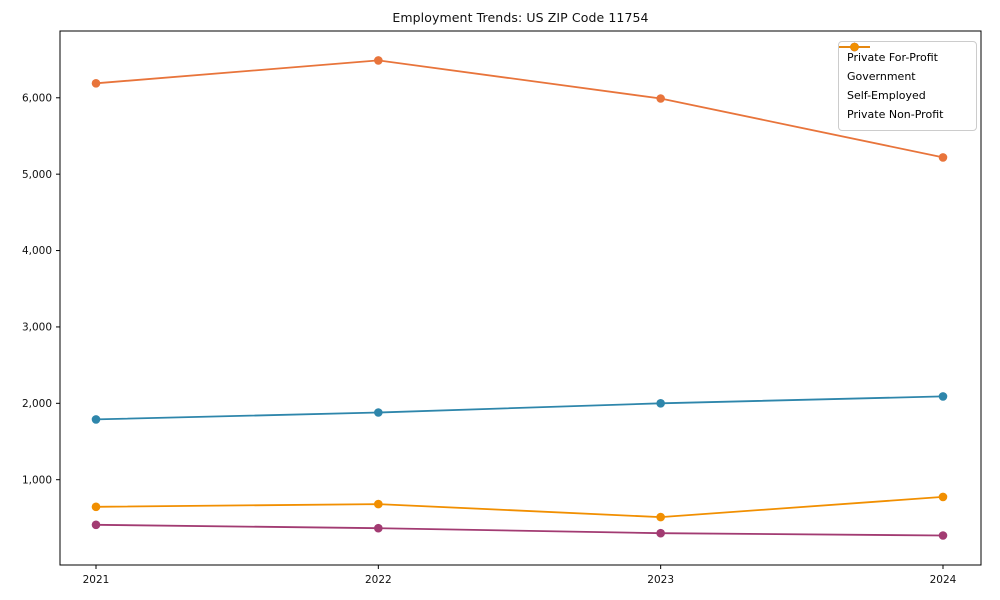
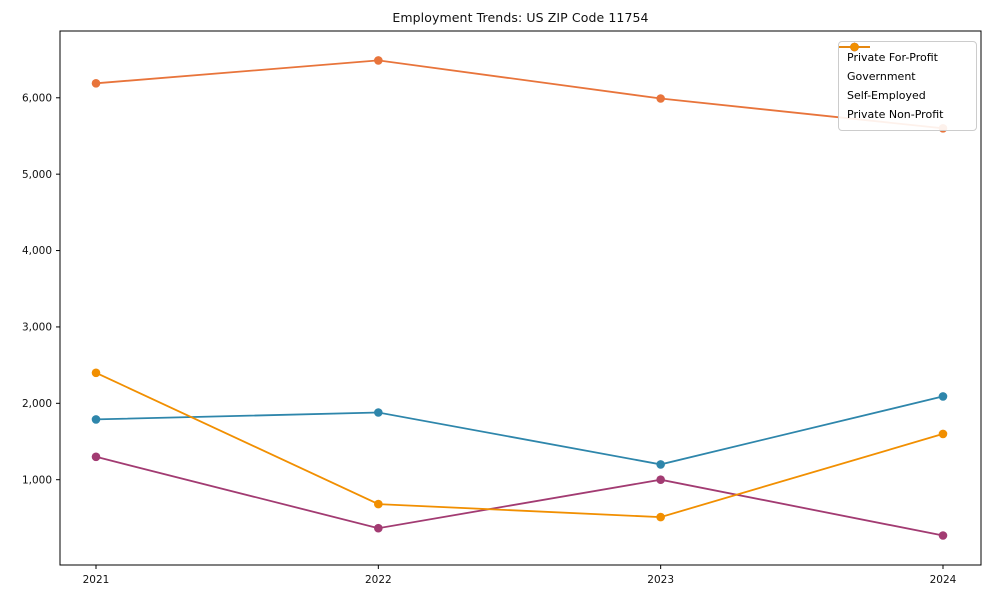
Self-Employed/2021: 400 -> 1300
Private Non-Profit/2021: 600 -> 2400
Government/2023: 2000 -> 1200
Self-Employed/2023: 300 -> 1000
Private For-Profit/2024: 5200 -> 5600
Private Non-Profit/2024: 800 -> 1600
